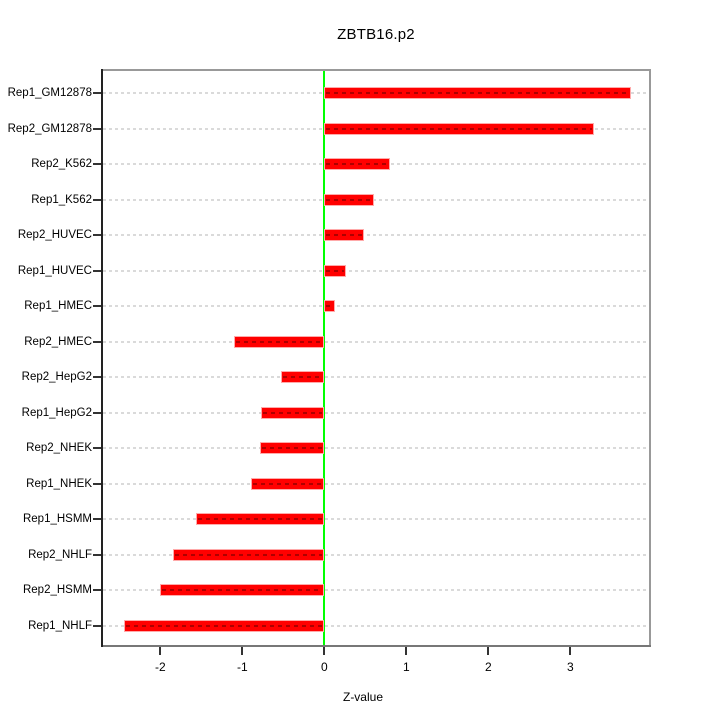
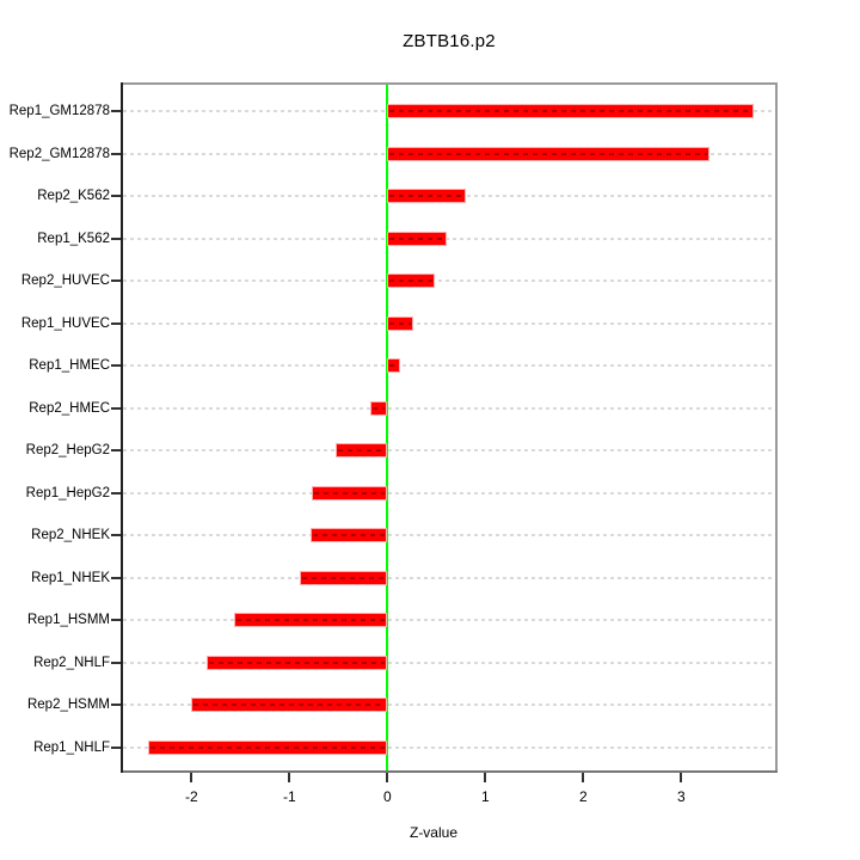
Rep2_HMEC: -1.1 -> -0.2
